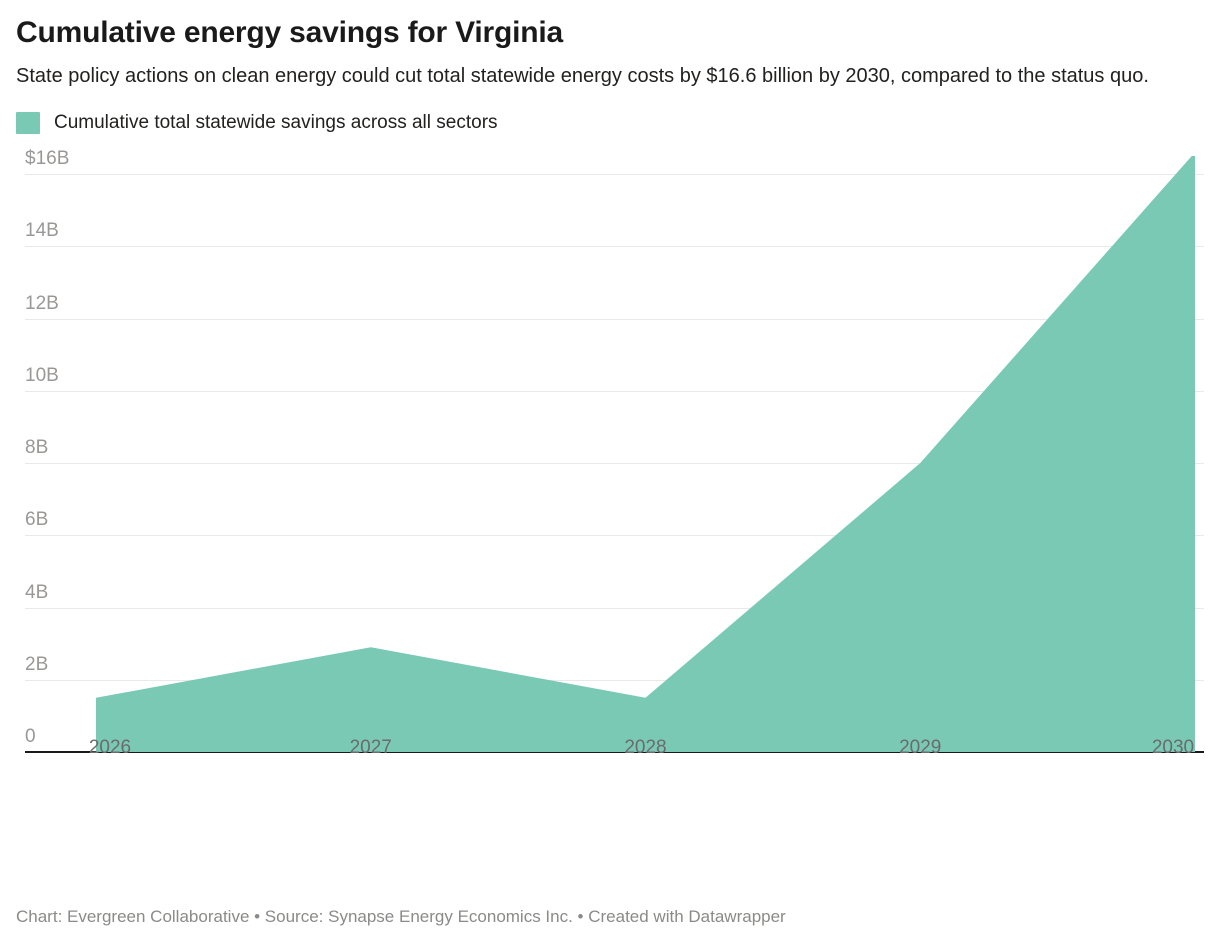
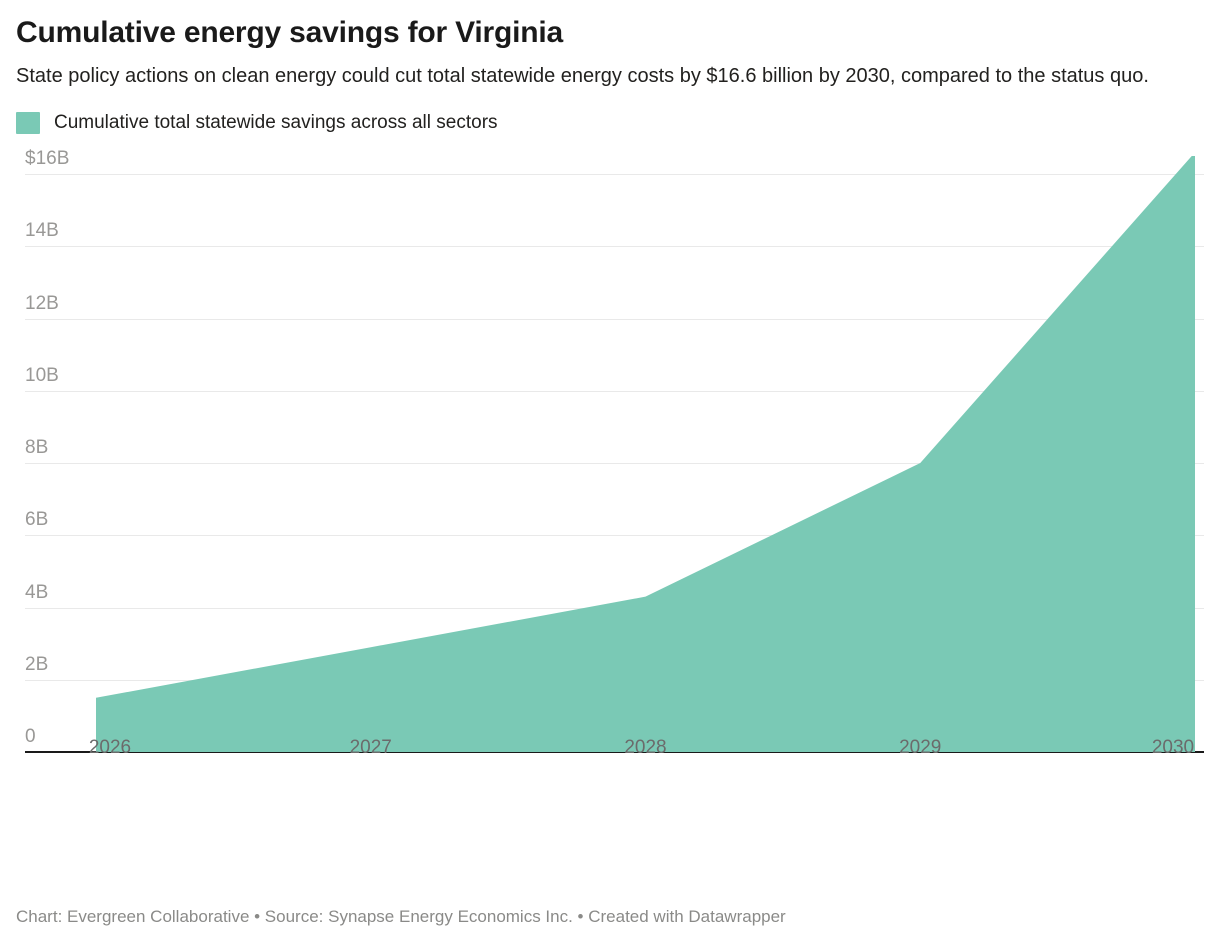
2028: $1.5B -> $4.3B
